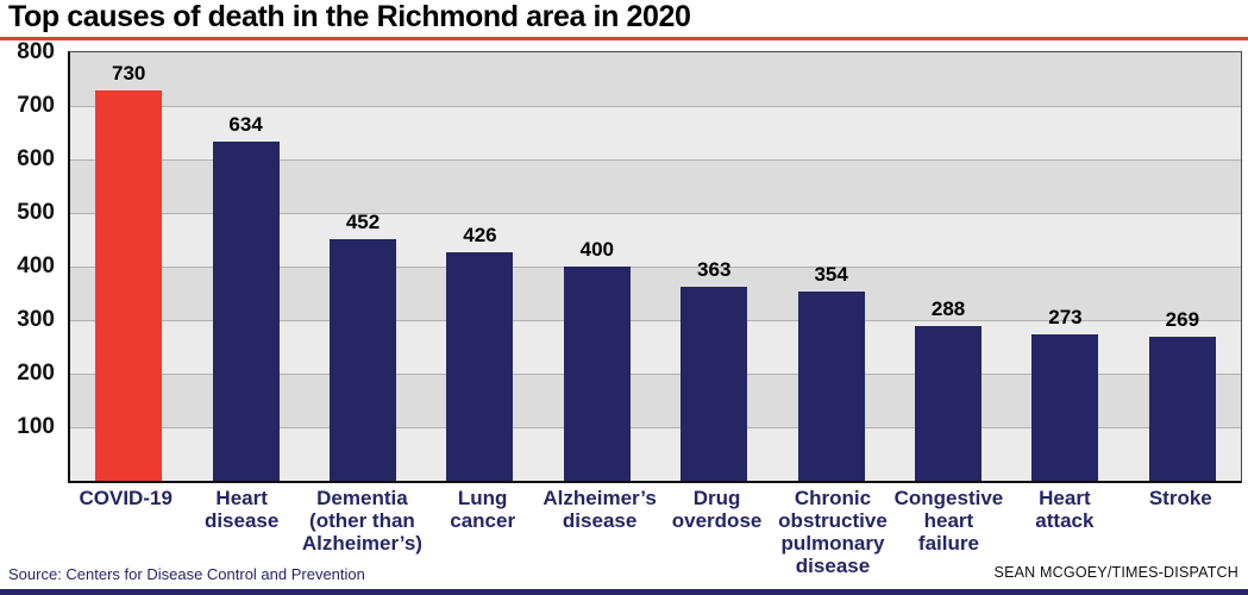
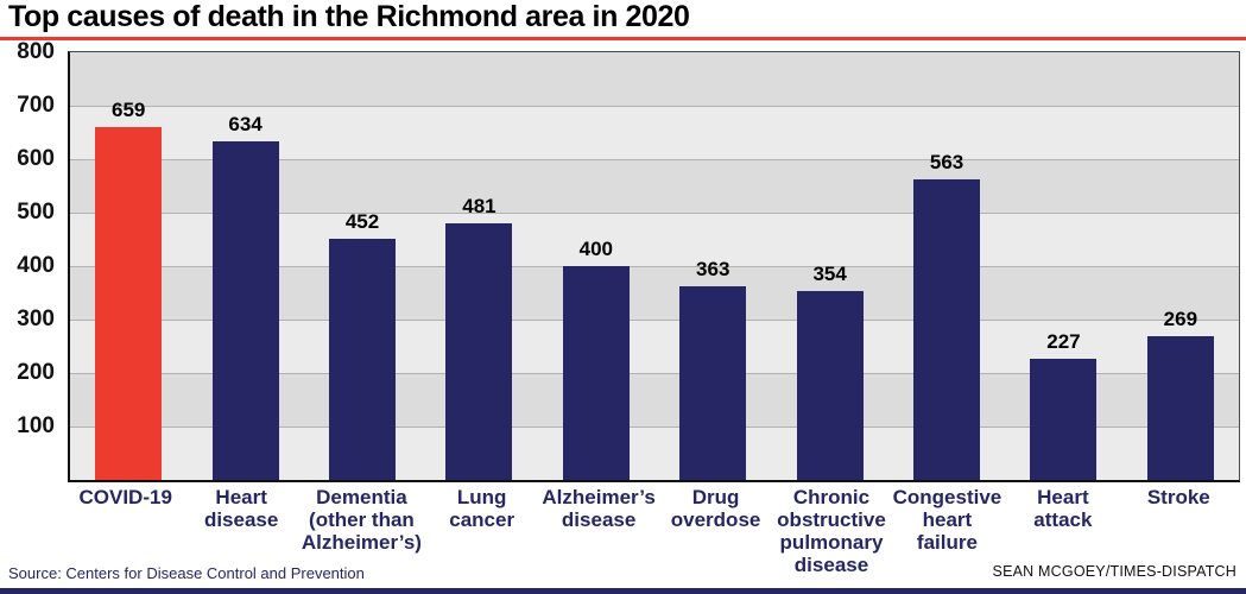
COVID-19: 730 -> 659
Lung cancer: 426 -> 481
Congestive heart failure: 288 -> 563
Heart attack: 273 -> 227
